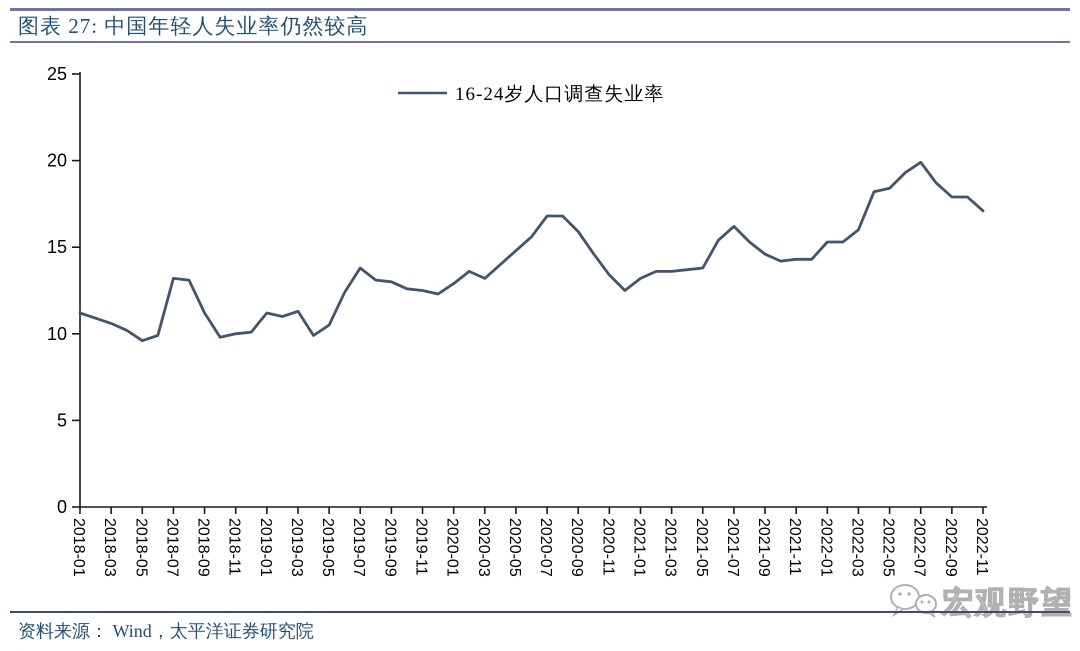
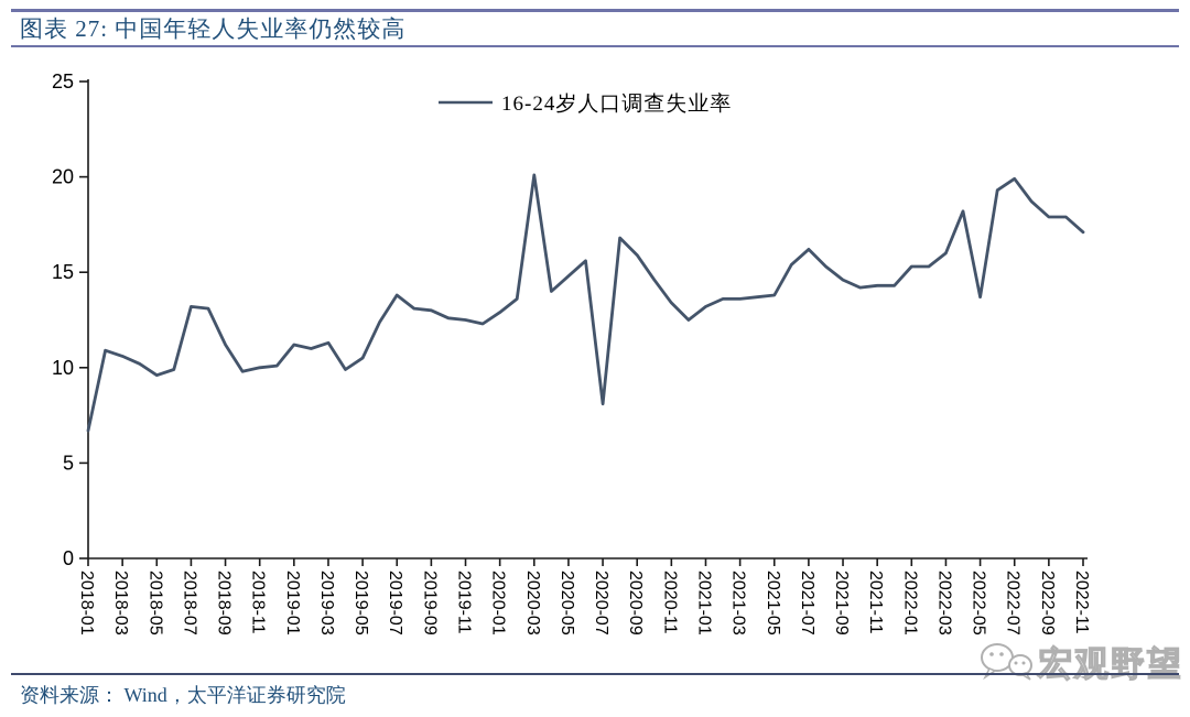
2018-01: 11.2 -> 6.7
2020-03: 13.2 -> 20.1
2020-07: 16.8 -> 8.1
2022-05: 18.4 -> 13.7
